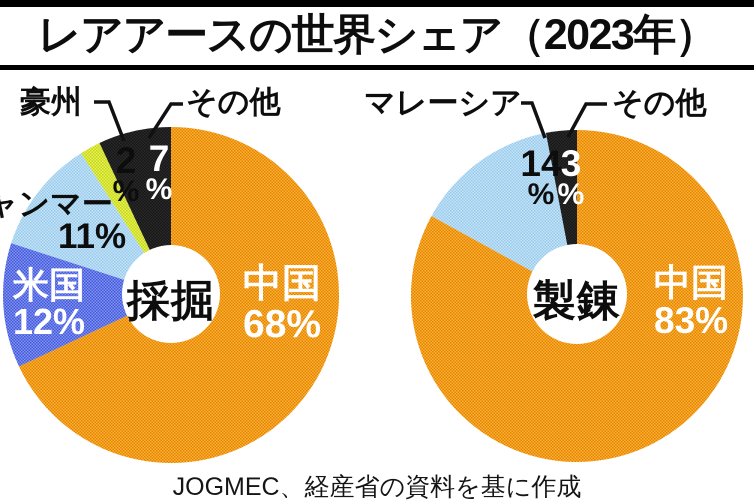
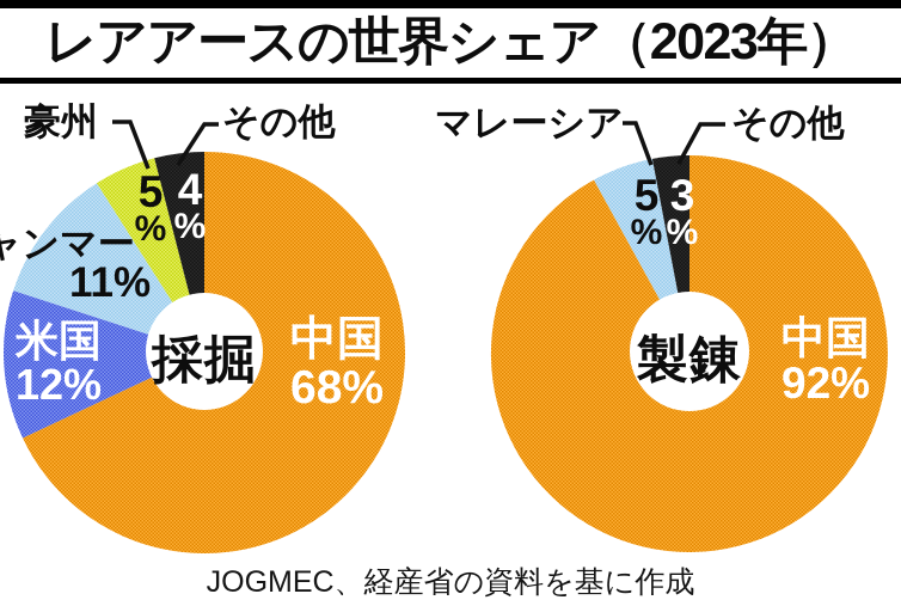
採掘/豪州: 2 -> 5
採掘/その他: 7 -> 4
製錬/中国: 83 -> 92
製錬/マレーシア: 14 -> 5
